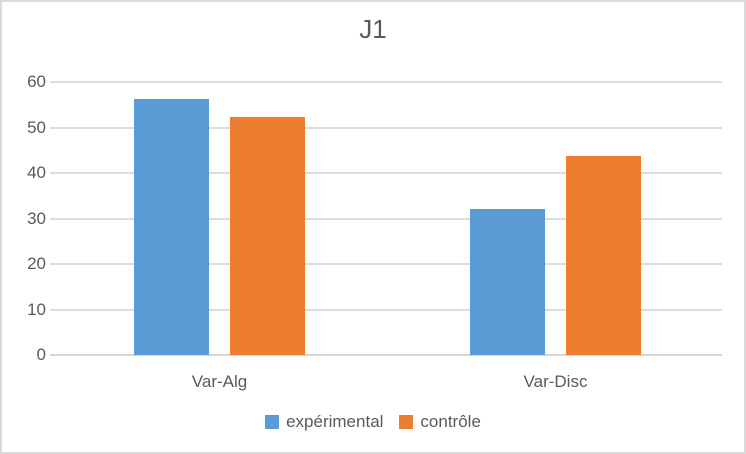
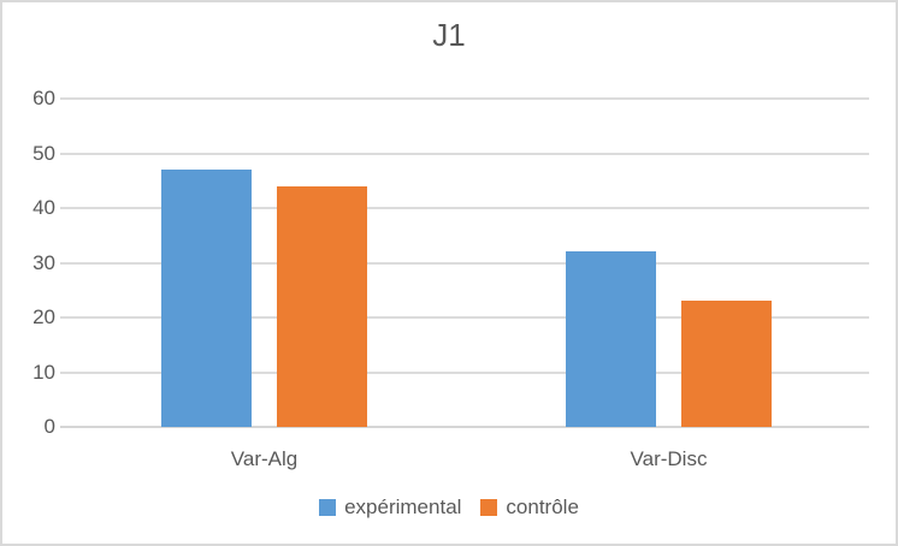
expérimental/Var-Alg: 56 -> 47
contrôle/Var-Alg: 52 -> 44
contrôle/Var-Disc: 44 -> 23
